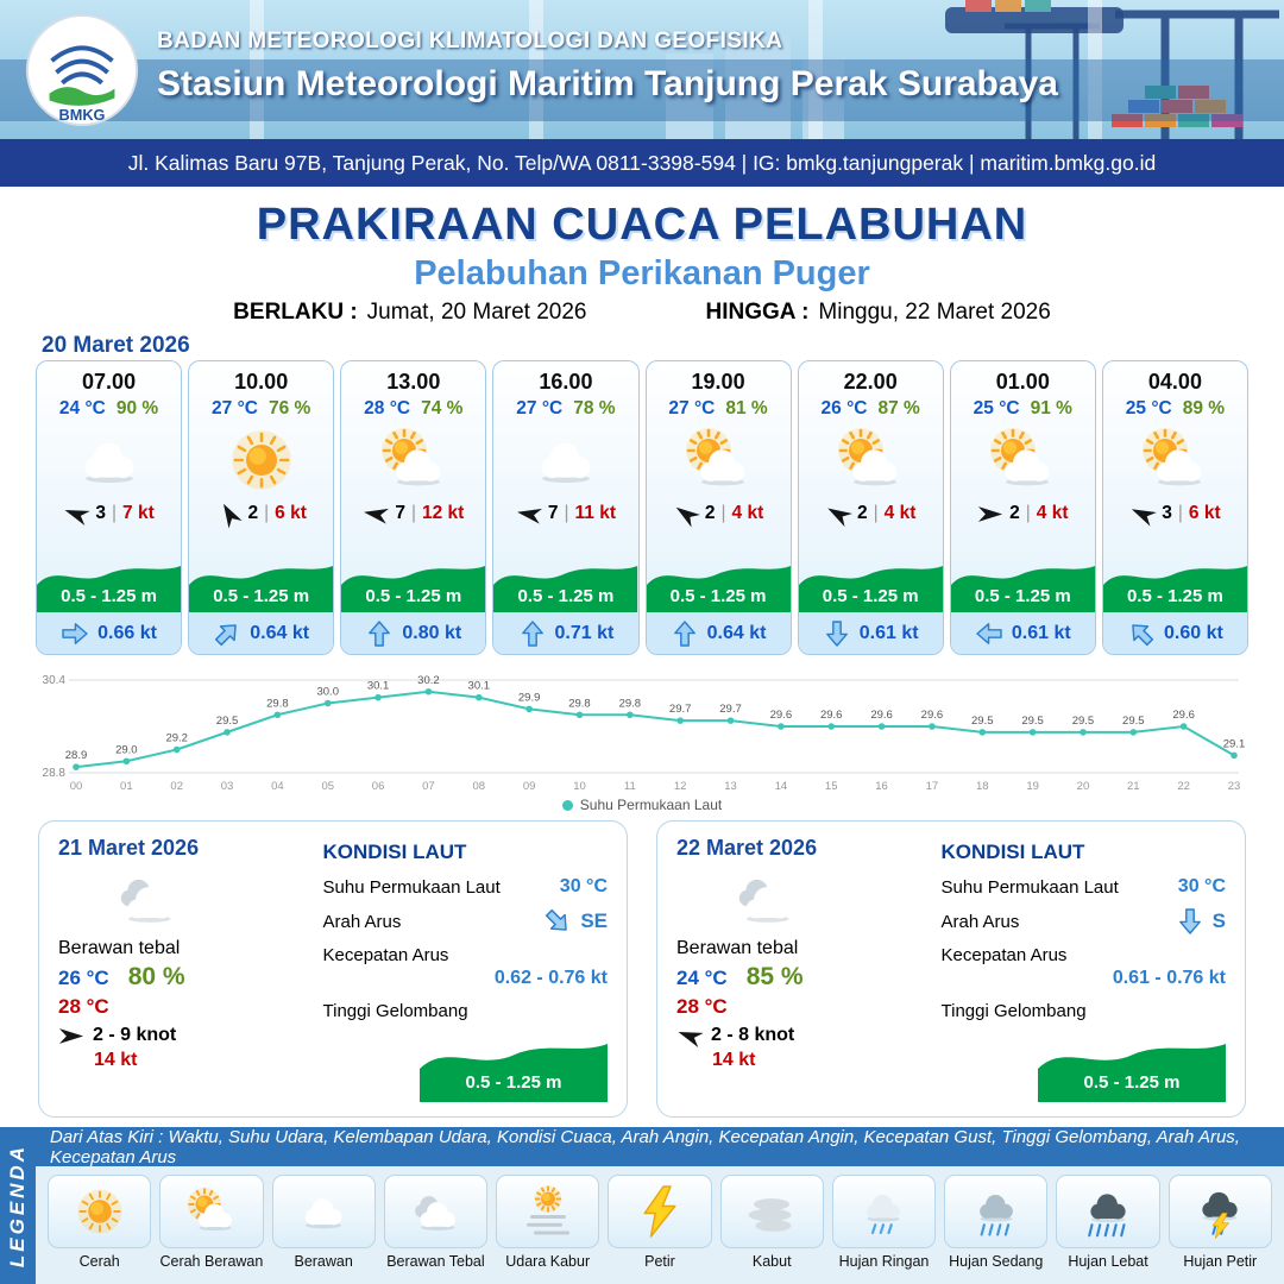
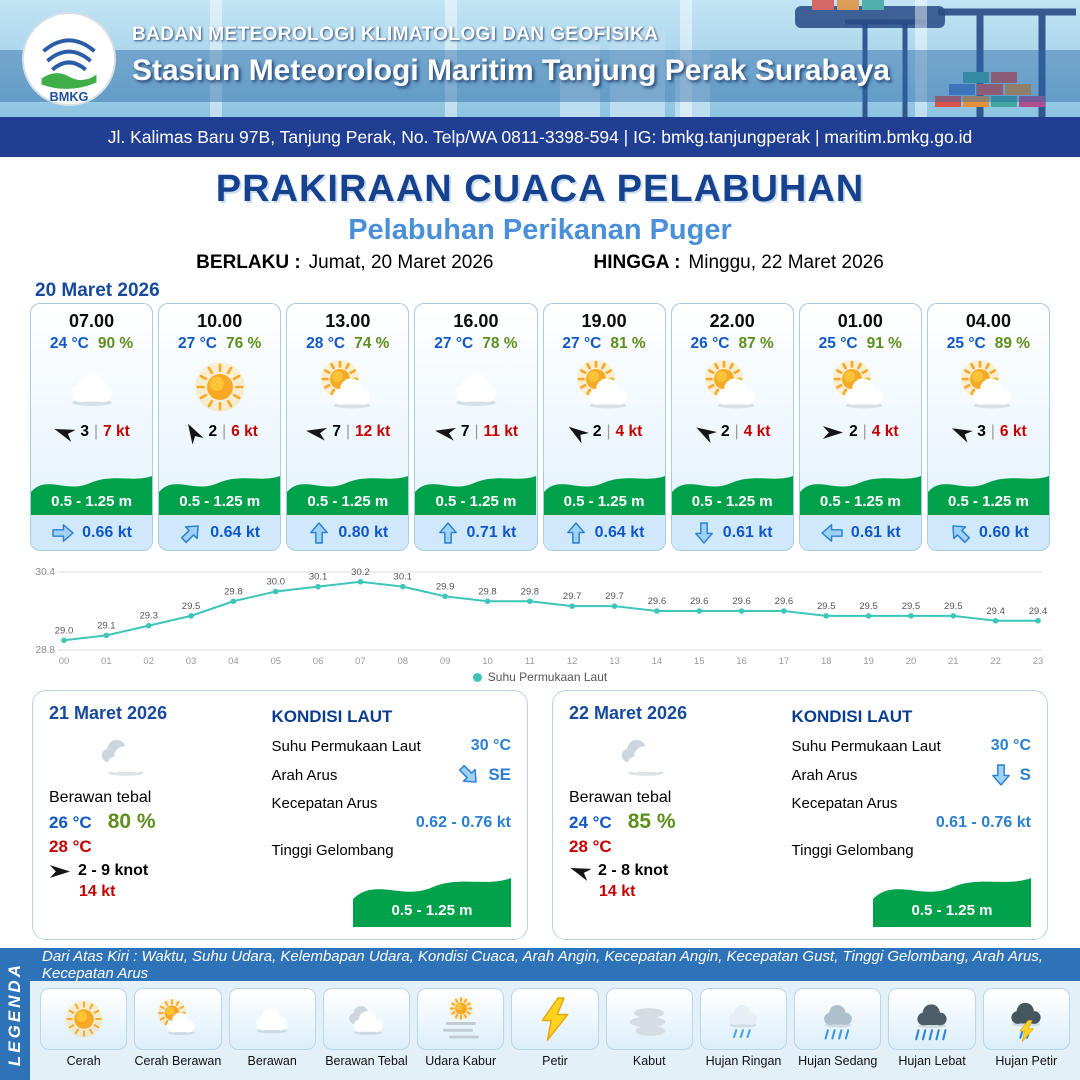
00: 28.9 -> 29.0
01: 29.0 -> 29.1
02: 29.2 -> 29.3
22: 29.6 -> 29.4
23: 29.1 -> 29.4
